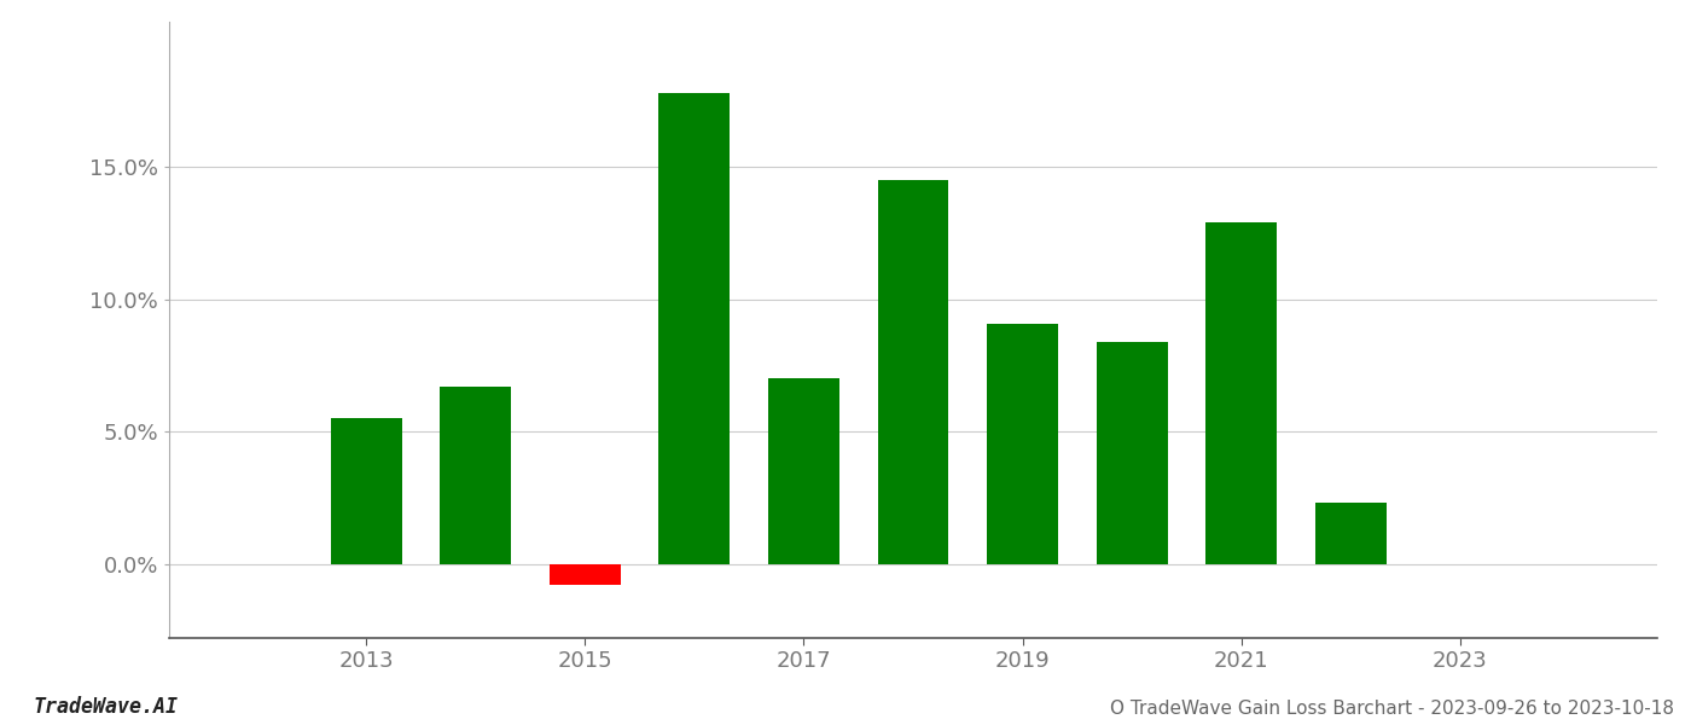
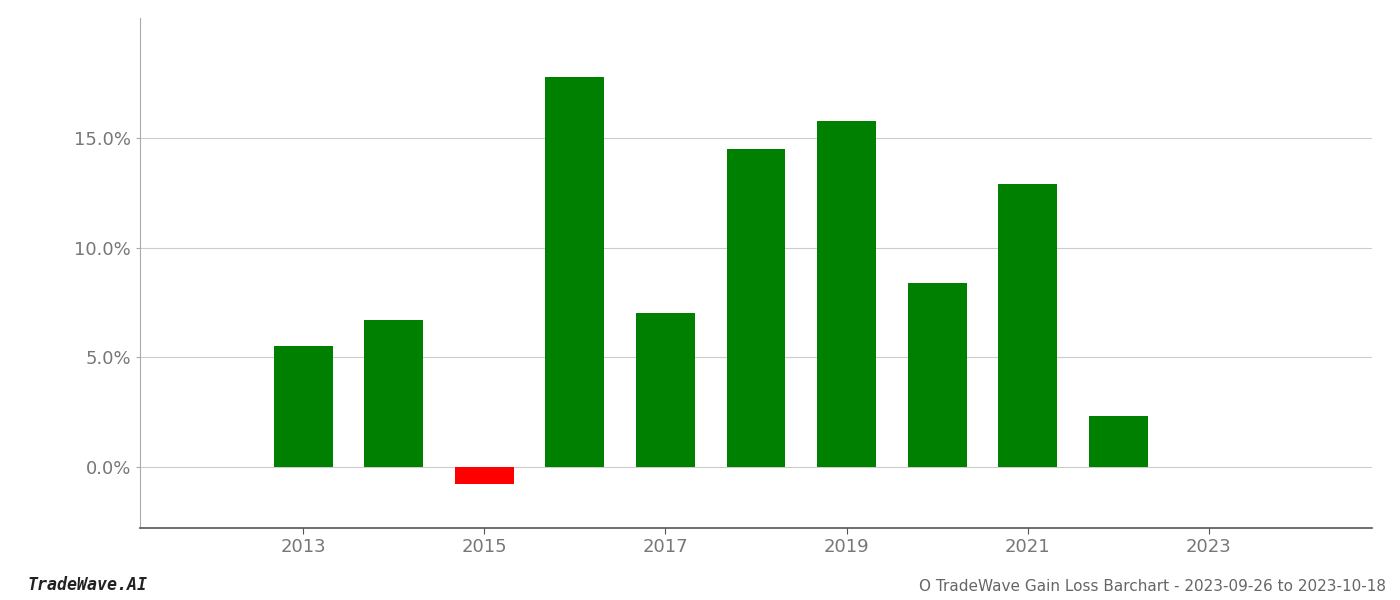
2019: 9.1% -> 15.8%
